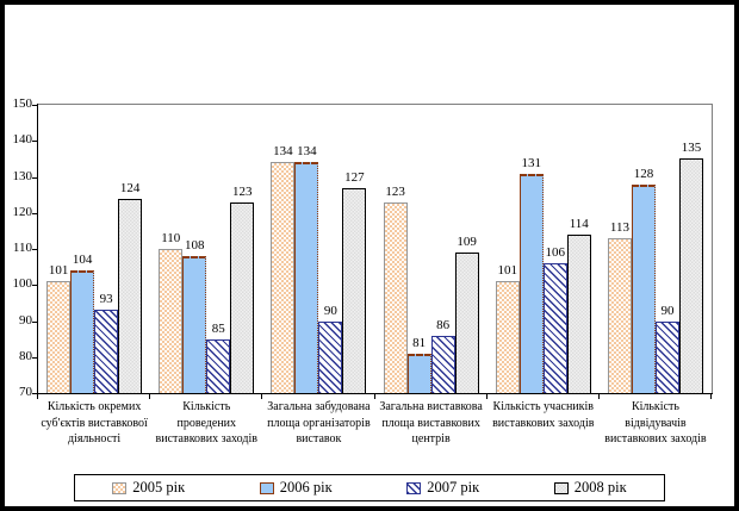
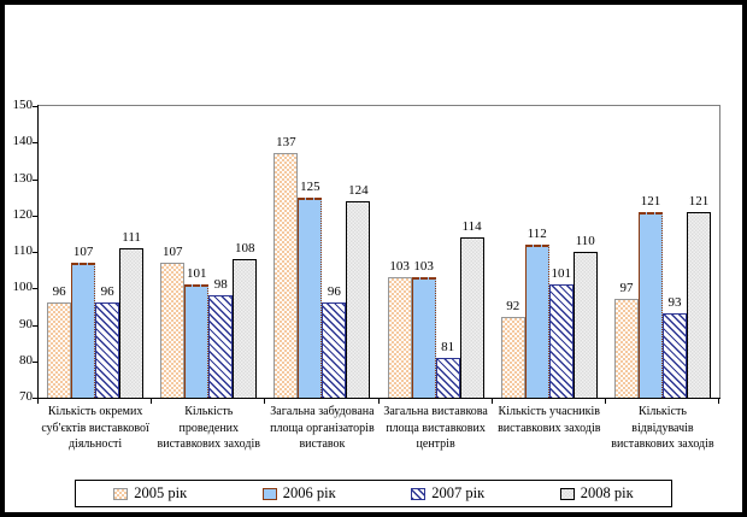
2005 рік/Кількість окремих суб'єктів виставкової діяльності: 101 -> 96
2006 рік/Кількість окремих суб'єктів виставкової діяльності: 104 -> 107
2007 рік/Кількість окремих суб'єктів виставкової діяльності: 93 -> 96
2008 рік/Кількість окремих суб'єктів виставкової діяльності: 124 -> 111
2005 рік/Кількість проведених виставкових заходів: 110 -> 107
2006 рік/Кількість проведених виставкових заходів: 108 -> 101
2007 рік/Кількість проведених виставкових заходів: 85 -> 98
2008 рік/Кількість проведених виставкових заходів: 123 -> 108
2005 рік/Загальна забудована площа організаторів виставок: 134 -> 137
2006 рік/Загальна забудована площа організаторів виставок: 134 -> 125
2007 рік/Загальна забудована площа організаторів виставок: 90 -> 96
2008 рік/Загальна забудована площа організаторів виставок: 127 -> 124
2005 рік/Загальна виставкова площа виставкових центрів: 123 -> 103
2006 рік/Загальна виставкова площа виставкових центрів: 81 -> 103
2007 рік/Загальна виставкова площа виставкових центрів: 86 -> 81
2008 рік/Загальна виставкова площа виставкових центрів: 109 -> 114
2005 рік/Кількість учасників виставкових заходів: 101 -> 92
2006 рік/Кількість учасників виставкових заходів: 131 -> 112
2007 рік/Кількість учасників виставкових заходів: 106 -> 101
2008 рік/Кількість учасників виставкових заходів: 114 -> 110
2005 рік/Кількість відвідувачів виставкових заходів: 113 -> 97
2006 рік/Кількість відвідувачів виставкових заходів: 128 -> 121
2007 рік/Кількість відвідувачів виставкових заходів: 90 -> 93
2008 рік/Кількість відвідувачів виставкових заходів: 135 -> 121
